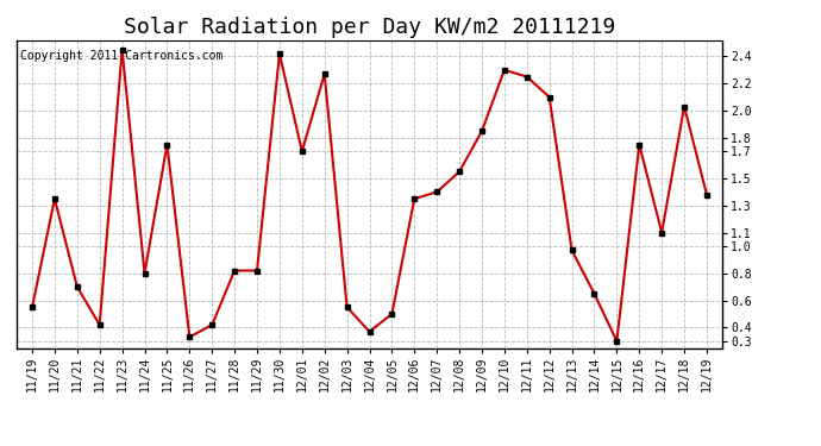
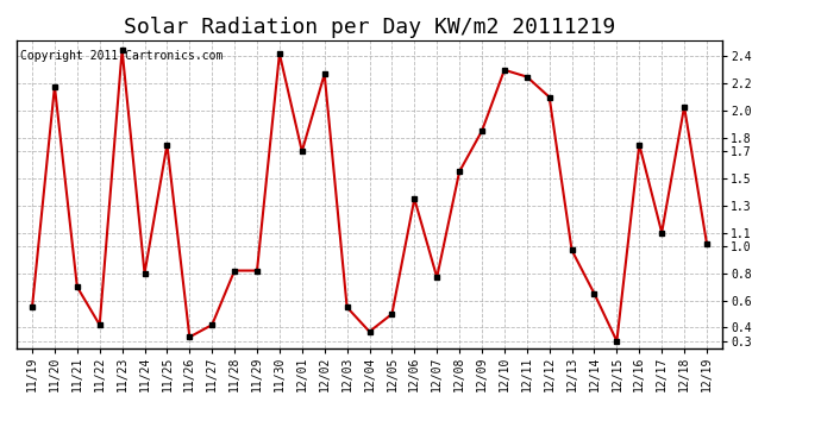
11/20: 1.35 -> 2.18
12/07: 1.40 -> 0.77
12/19: 1.38 -> 1.02
